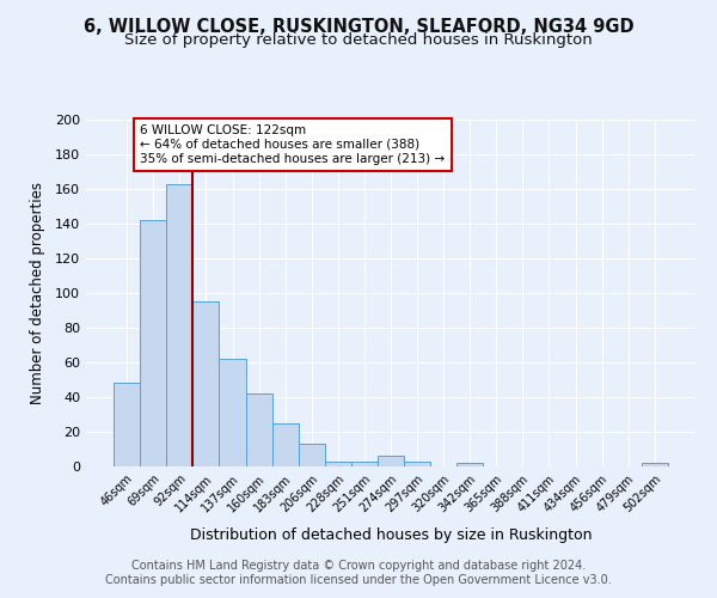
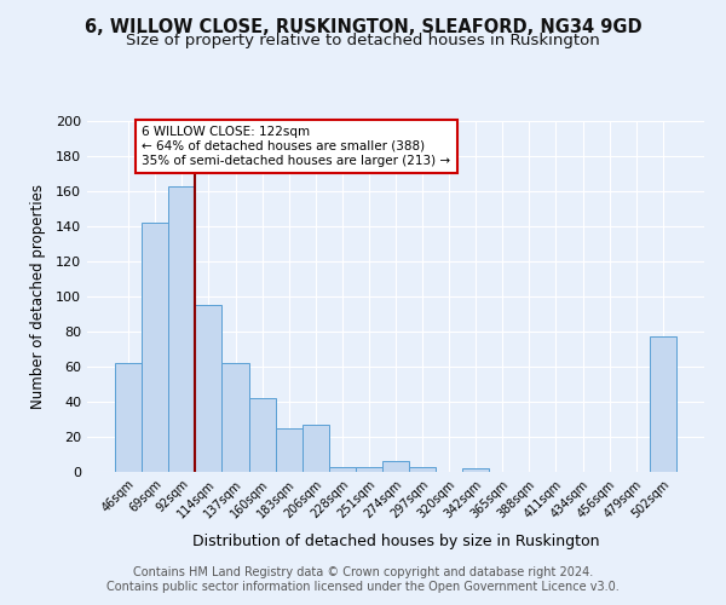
46sqm: 48 -> 62
206sqm: 13 -> 27
502sqm: 2 -> 77
